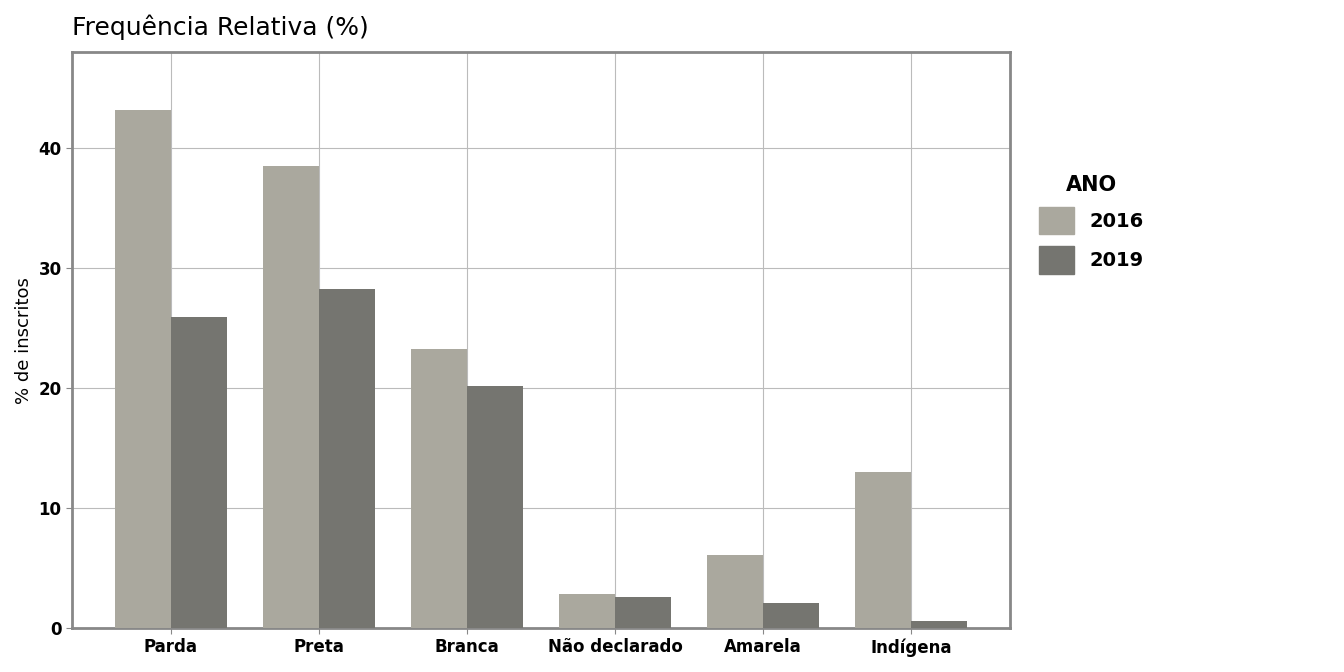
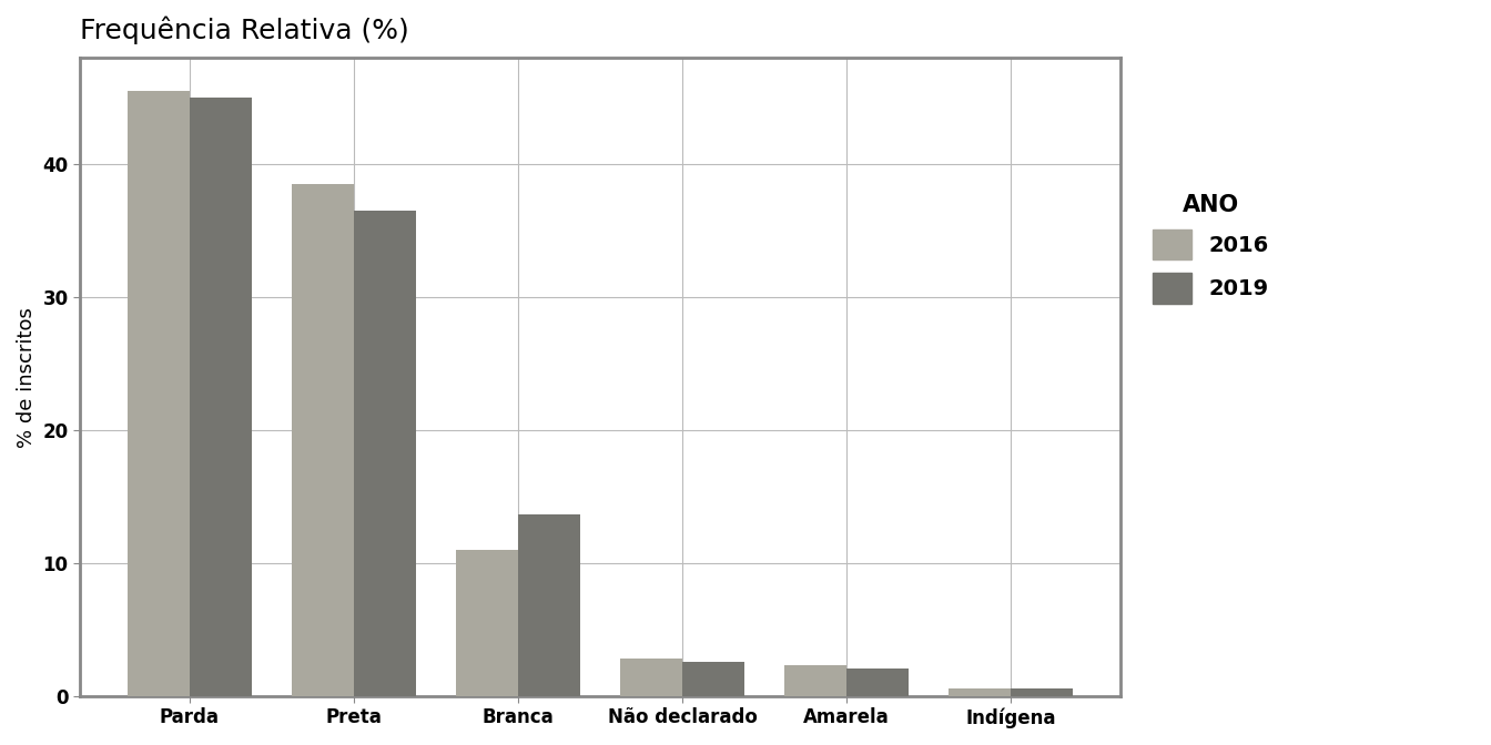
2016/Parda: 43.2 -> 45.5
2019/Parda: 25.9 -> 45.0
2019/Preta: 28.3 -> 36.5
2016/Branca: 23.3 -> 11.0
2019/Branca: 20.2 -> 13.7
2016/Amarela: 6.1 -> 2.3
2016/Indígena: 13.0 -> 0.6
